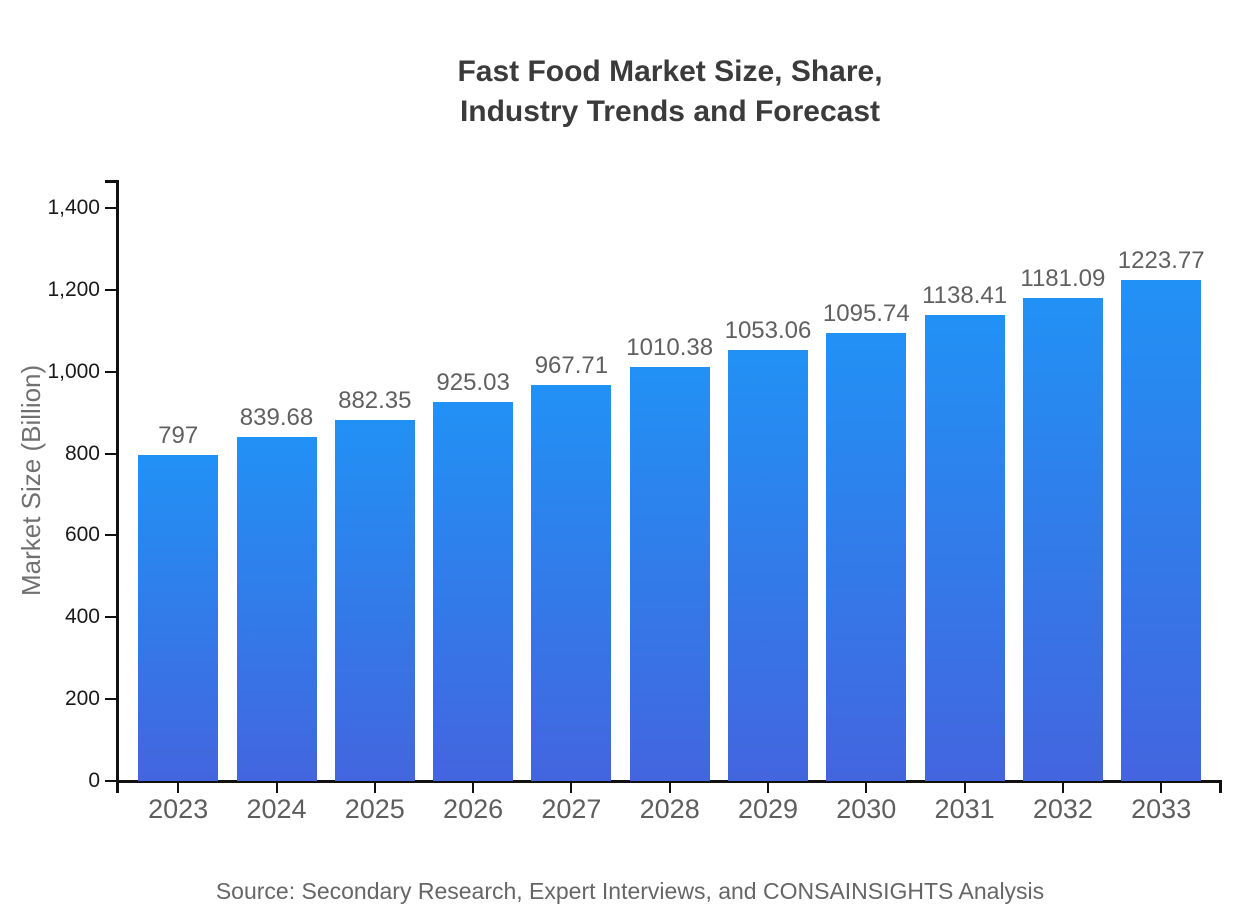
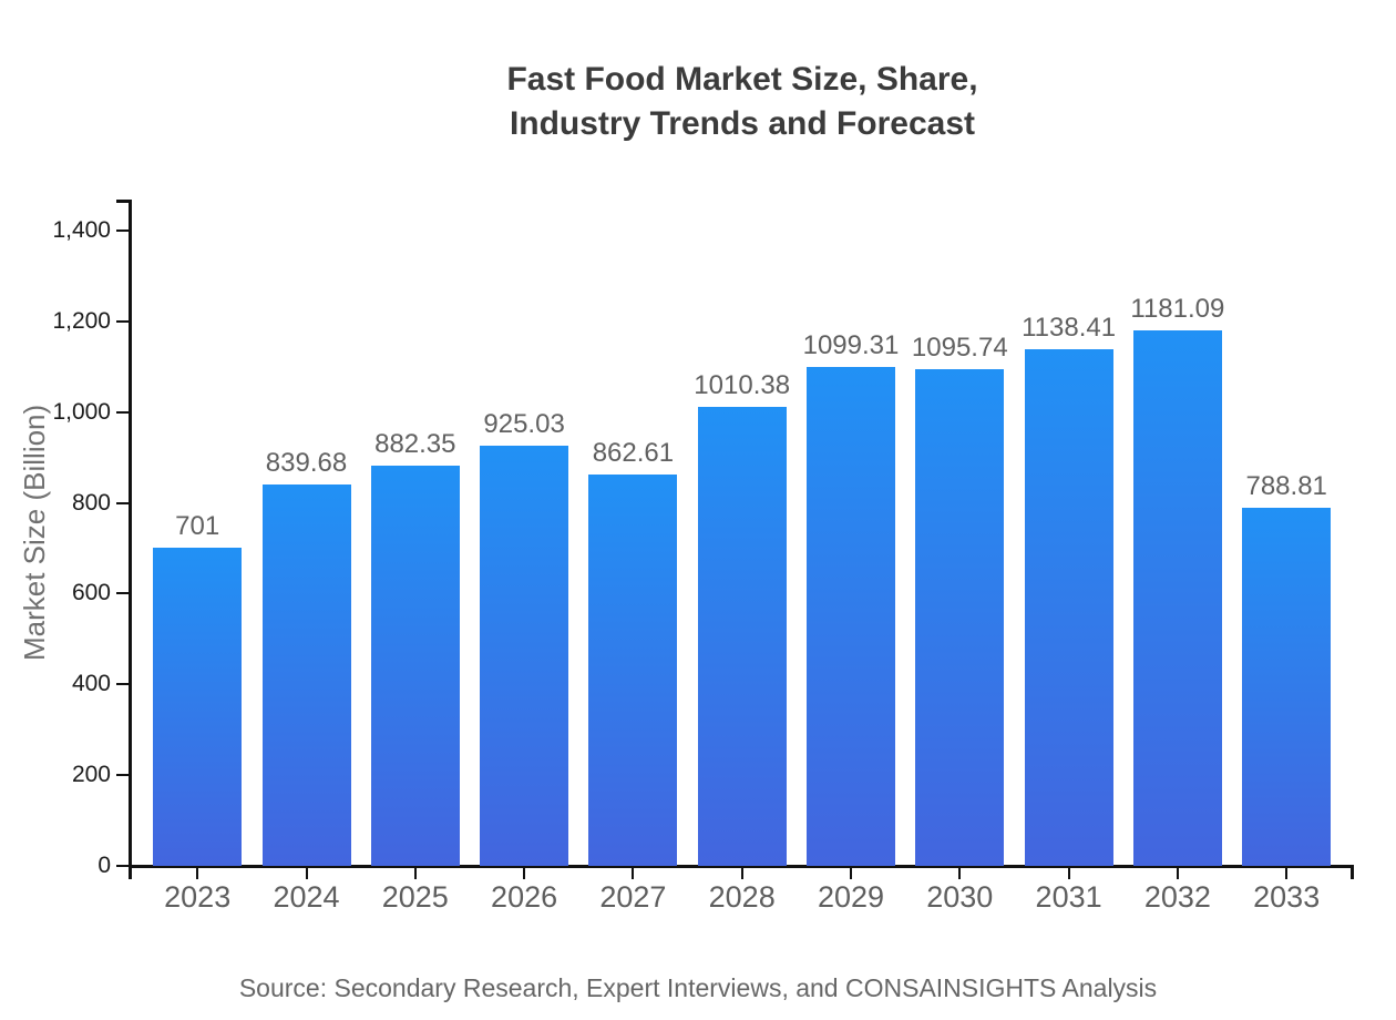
2023: 797 -> 701
2027: 967.71 -> 862.61
2029: 1053.06 -> 1099.31
2033: 1223.77 -> 788.81
